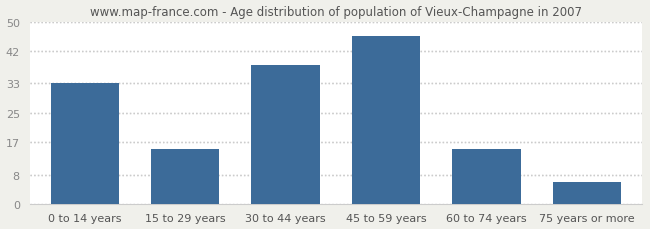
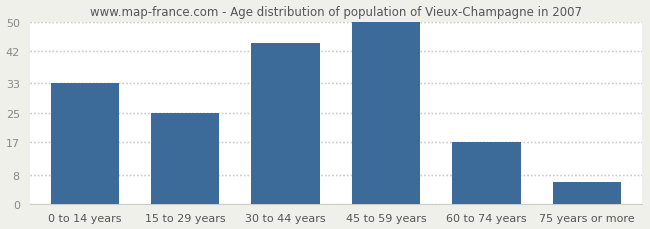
15 to 29 years: 15 -> 25
30 to 44 years: 38 -> 44
45 to 59 years: 46 -> 50
60 to 74 years: 15 -> 17
